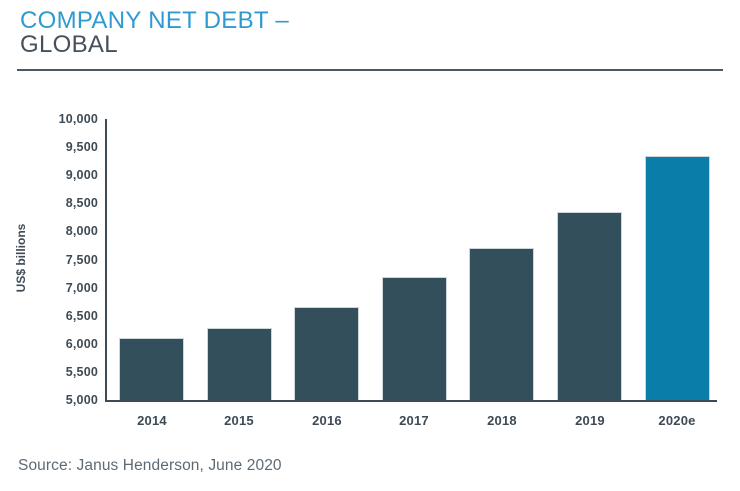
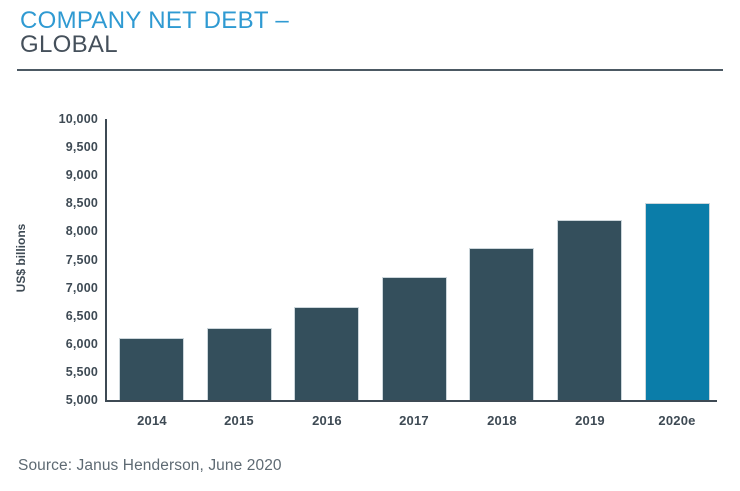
2019: 8400 -> 8200
2020e: 9400 -> 8500
